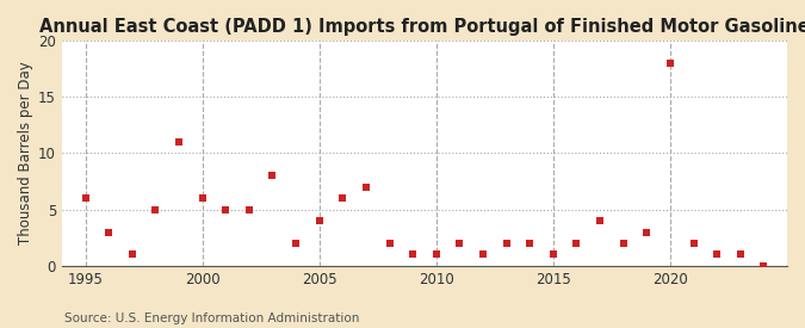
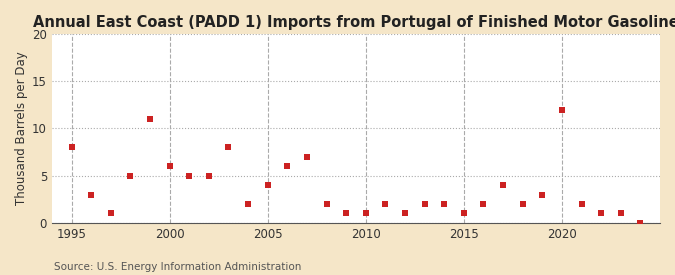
1995: 6 -> 8
2020: 18 -> 12
